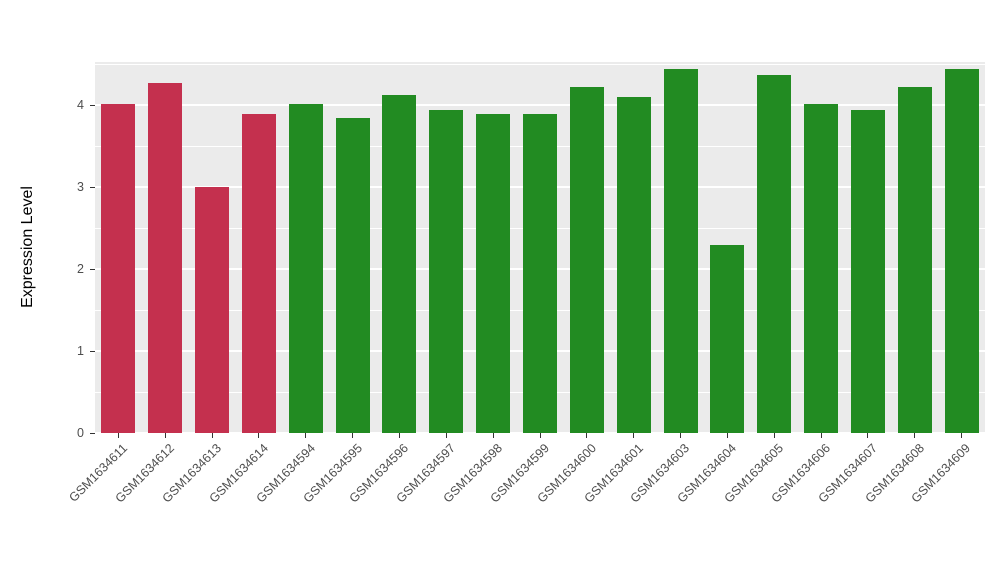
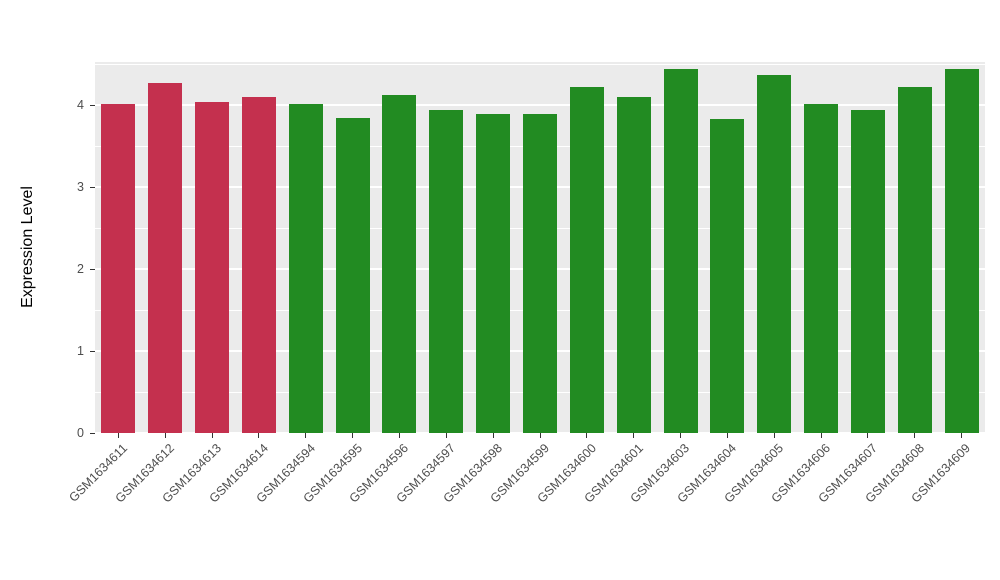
GSM1634613: 3.0 -> 4.0
GSM1634614: 3.9 -> 4.1
GSM1634604: 2.3 -> 3.8
